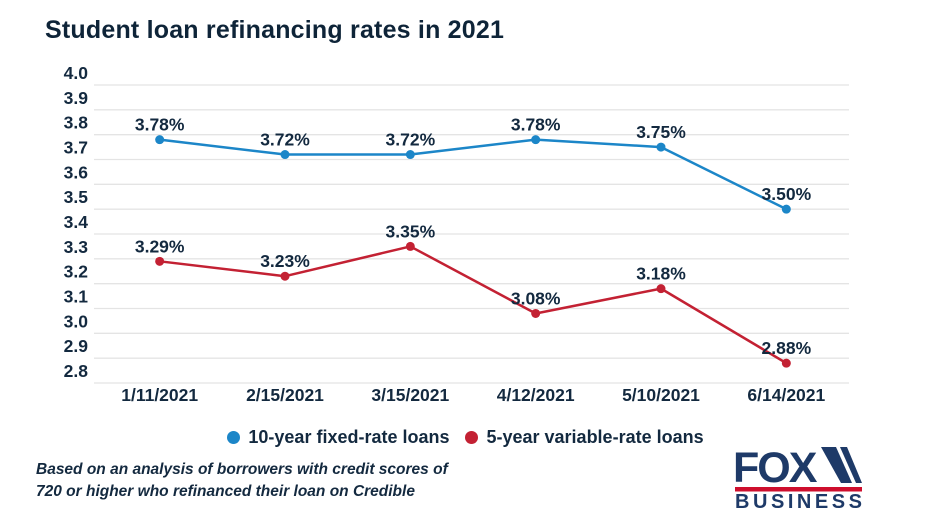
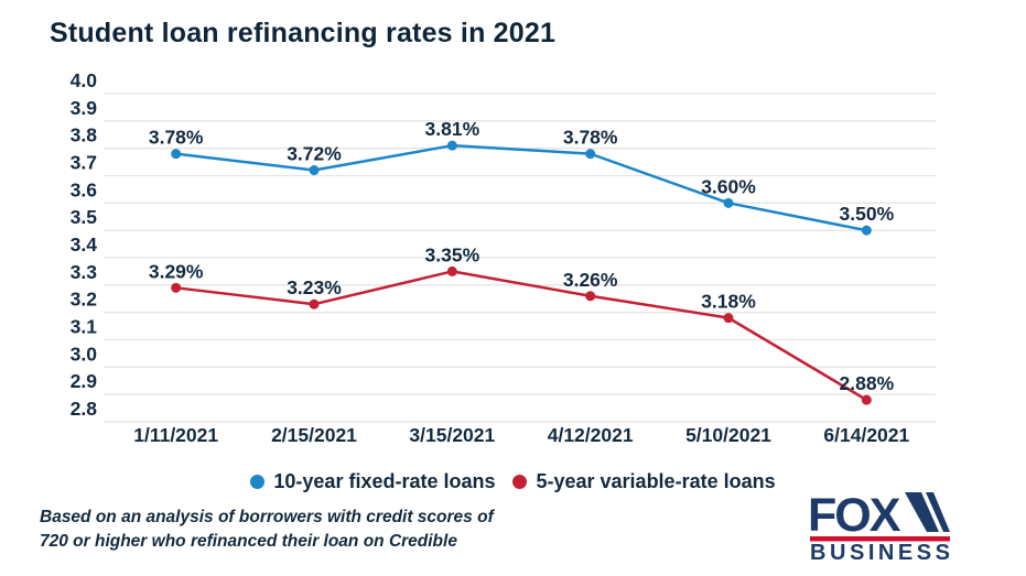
10-year fixed-rate loans/3/15/2021: 3.72% -> 3.81%
5-year variable-rate loans/4/12/2021: 3.08% -> 3.26%
10-year fixed-rate loans/5/10/2021: 3.75% -> 3.60%
